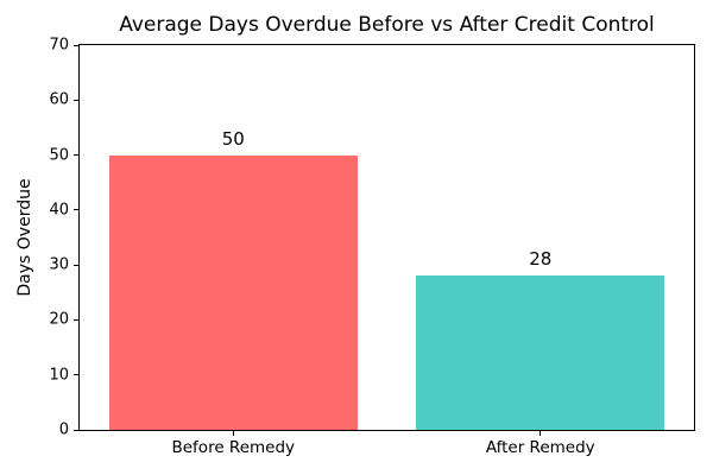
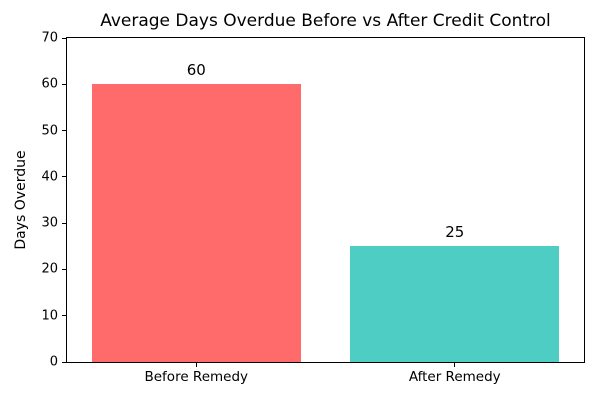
Before Remedy: 50 -> 60
After Remedy: 28 -> 25
